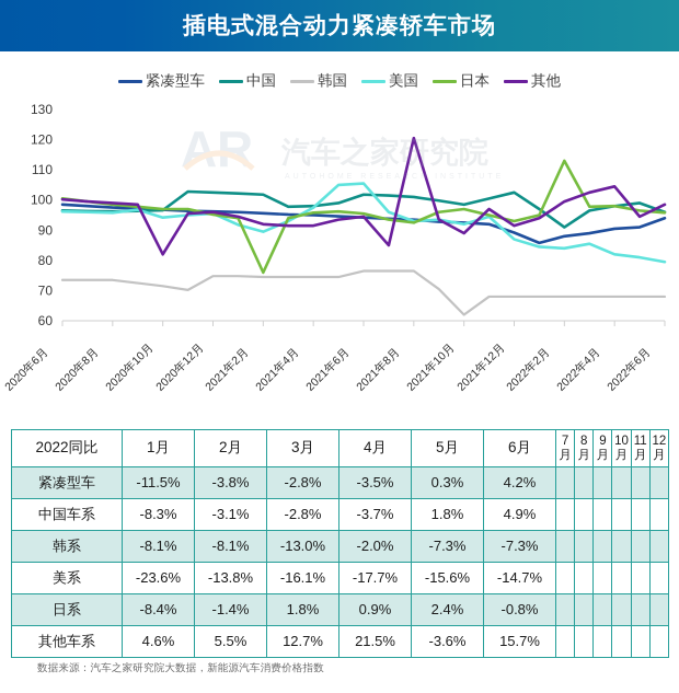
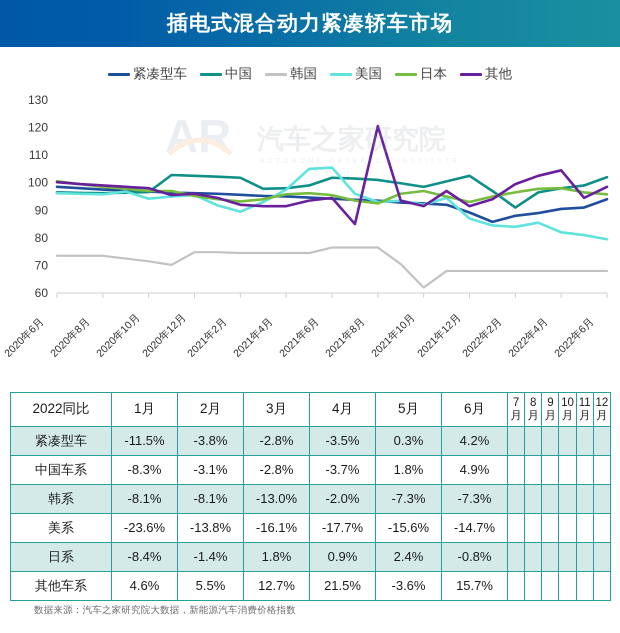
其他/2020年10月: 82 -> 98
日本/2021年2月: 76 -> 93
其他/2021年10月: 89 -> 92
日本/2022年2月: 113 -> 96
中国/2022年6月: 96 -> 102
